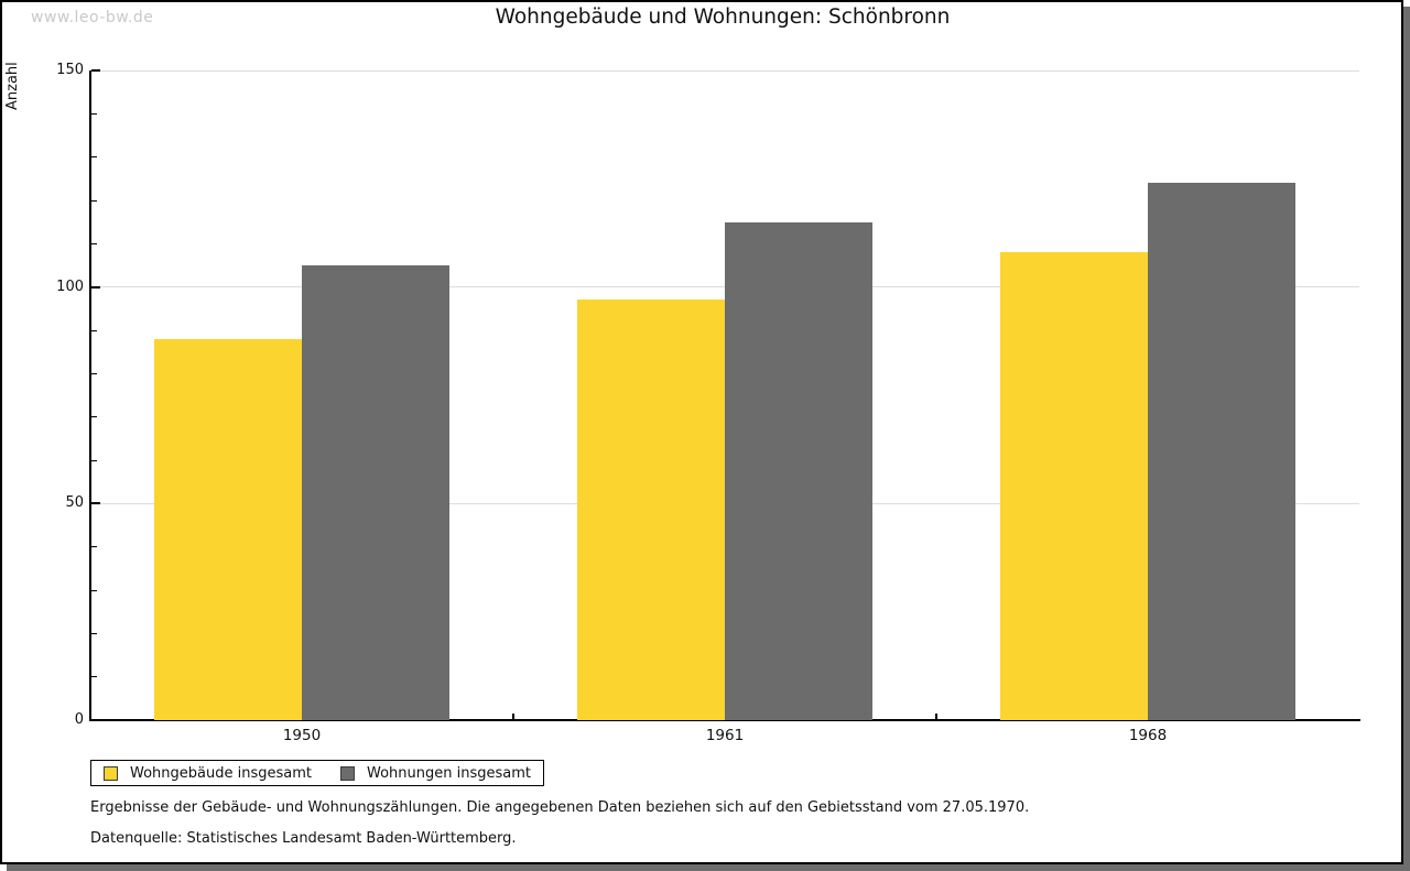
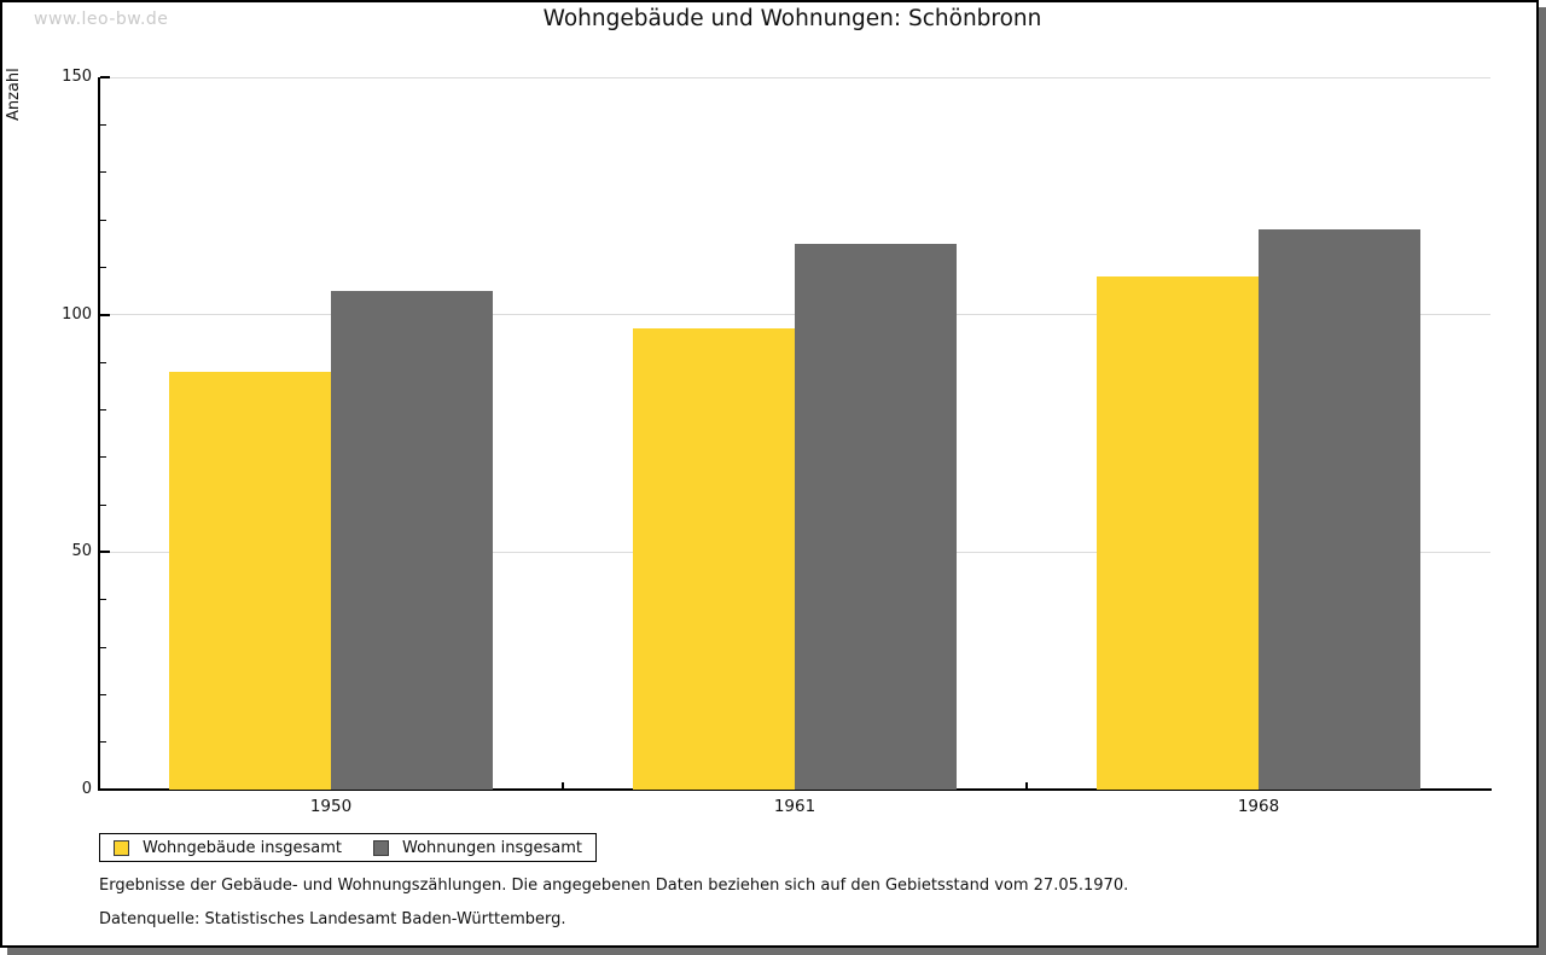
Wohnungen insgesamt/1968: 124 -> 118
